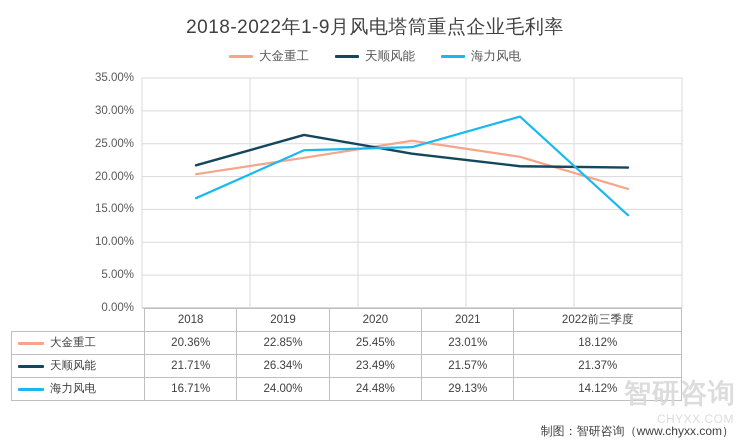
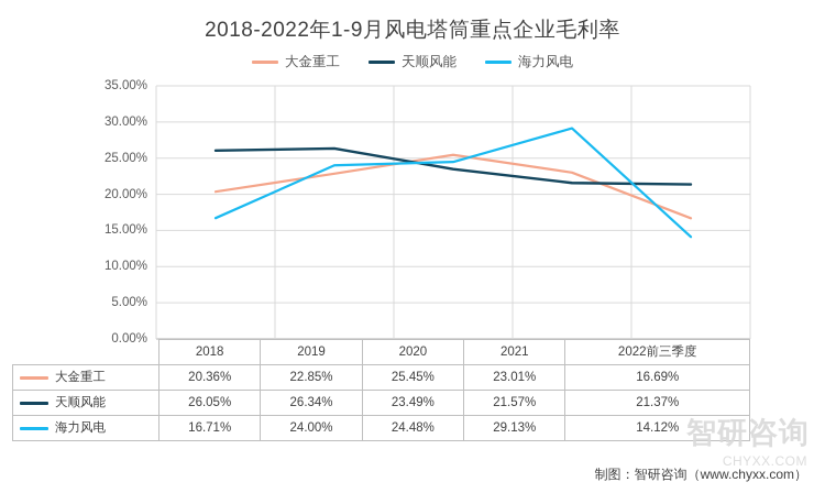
天顺风能/2018: 21.71% -> 26.05%
大金重工/2022前三季度: 18.12% -> 16.69%
